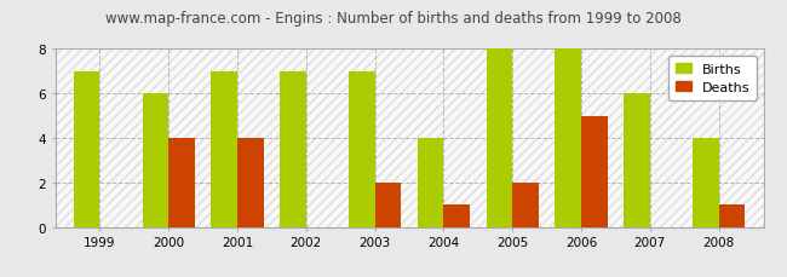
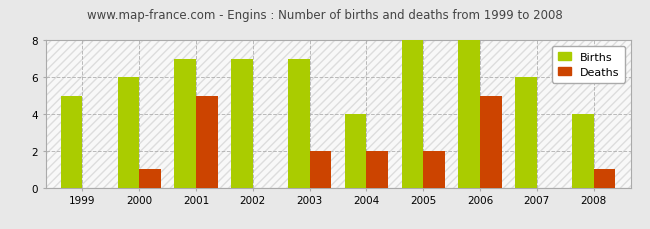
Births/1999: 7 -> 5
Deaths/2000: 4 -> 1
Deaths/2001: 4 -> 5
Deaths/2004: 1 -> 2
